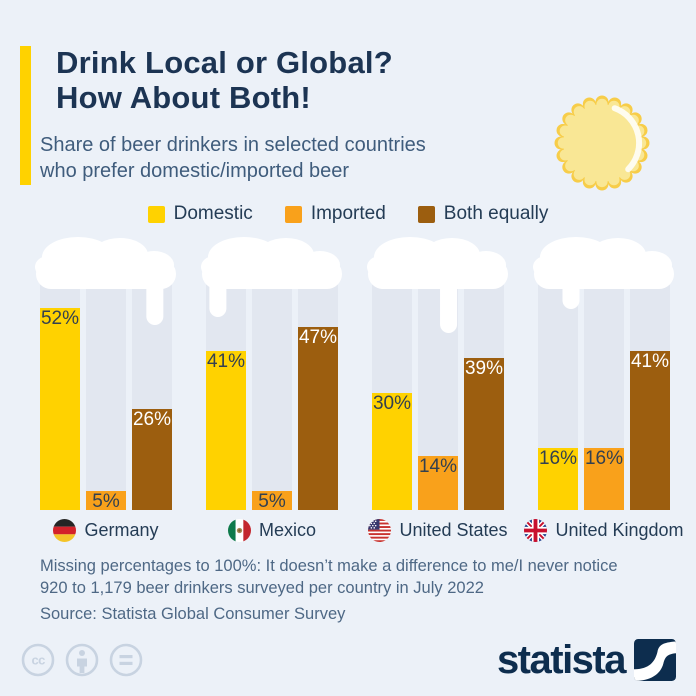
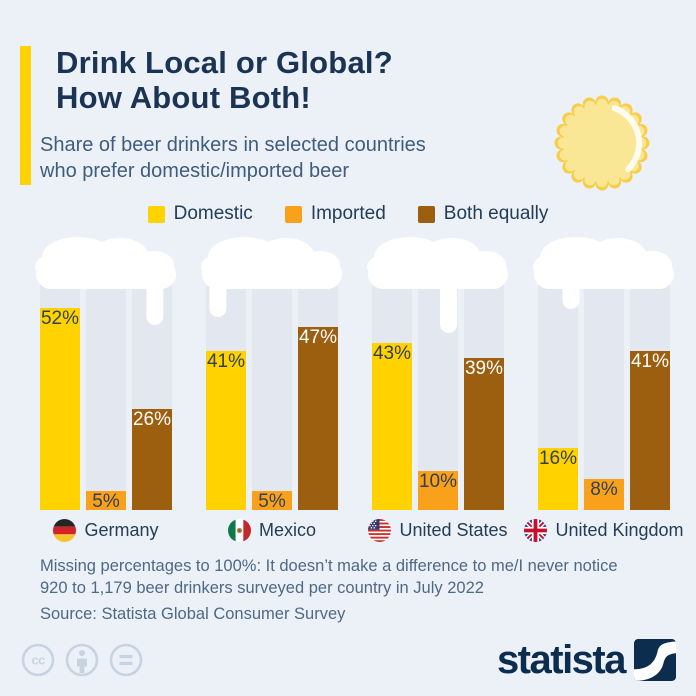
Domestic/United States: 30% -> 43%
Imported/United States: 14% -> 10%
Imported/United Kingdom: 16% -> 8%
